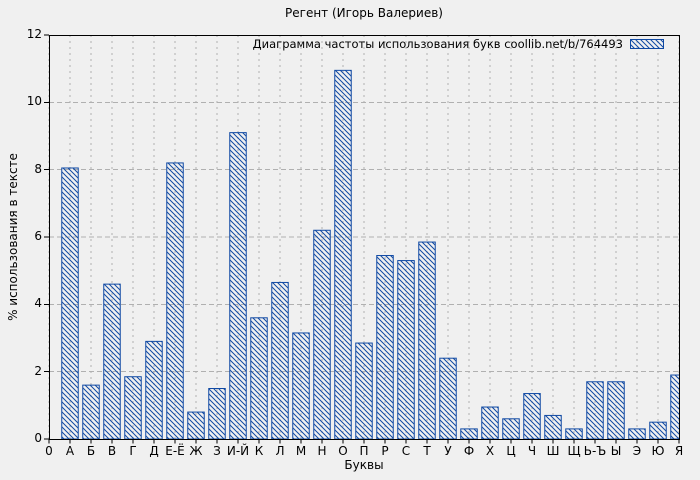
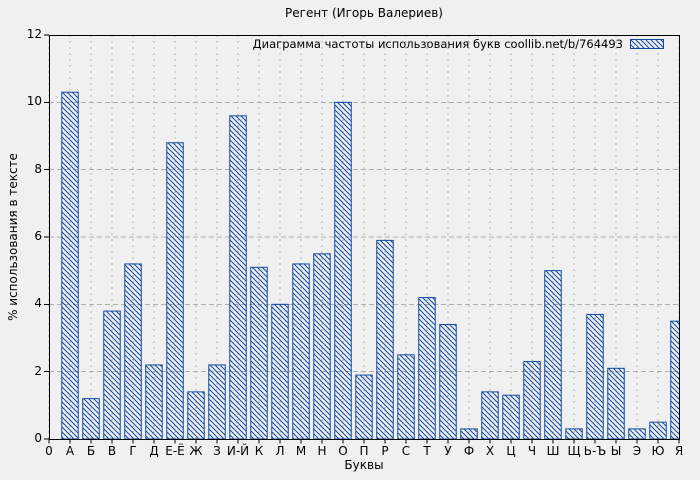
А: 8.1 -> 10.3
Б: 1.6 -> 1.2
В: 4.6 -> 3.8
Г: 1.9 -> 5.2
Д: 2.9 -> 2.2
Е-Ё: 8.2 -> 8.8
Ж: 0.8 -> 1.4
З: 1.5 -> 2.2
И-Й: 9.1 -> 9.6
К: 3.6 -> 5.1
Л: 4.7 -> 4.0
М: 3.1 -> 5.2
Н: 6.2 -> 5.5
О: 10.9 -> 10.0
П: 2.9 -> 1.9
Р: 5.5 -> 5.9
С: 5.3 -> 2.5
Т: 5.8 -> 4.2
У: 2.4 -> 3.4
Х: 0.9 -> 1.4
Ц: 0.6 -> 1.3
Ч: 1.4 -> 2.3
Ш: 0.7 -> 5.0
Ь-Ъ: 1.7 -> 3.7
Ы: 1.7 -> 2.1
Я: 1.9 -> 3.5
